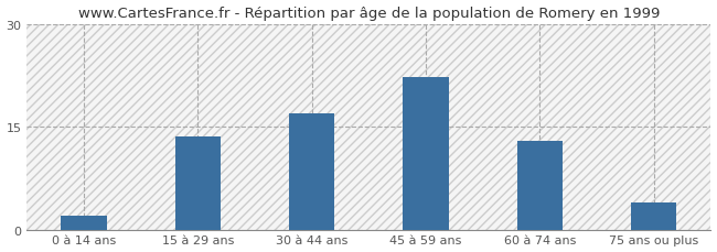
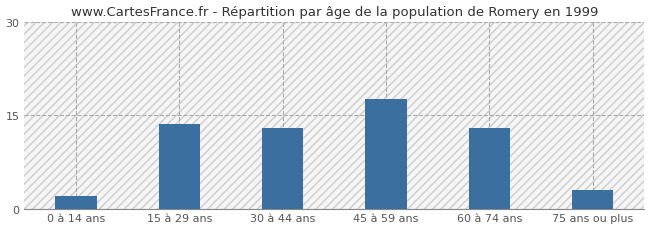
30 à 44 ans: 17.0 -> 13.0
45 à 59 ans: 22.2 -> 17.5
75 ans ou plus: 4.0 -> 3.0
